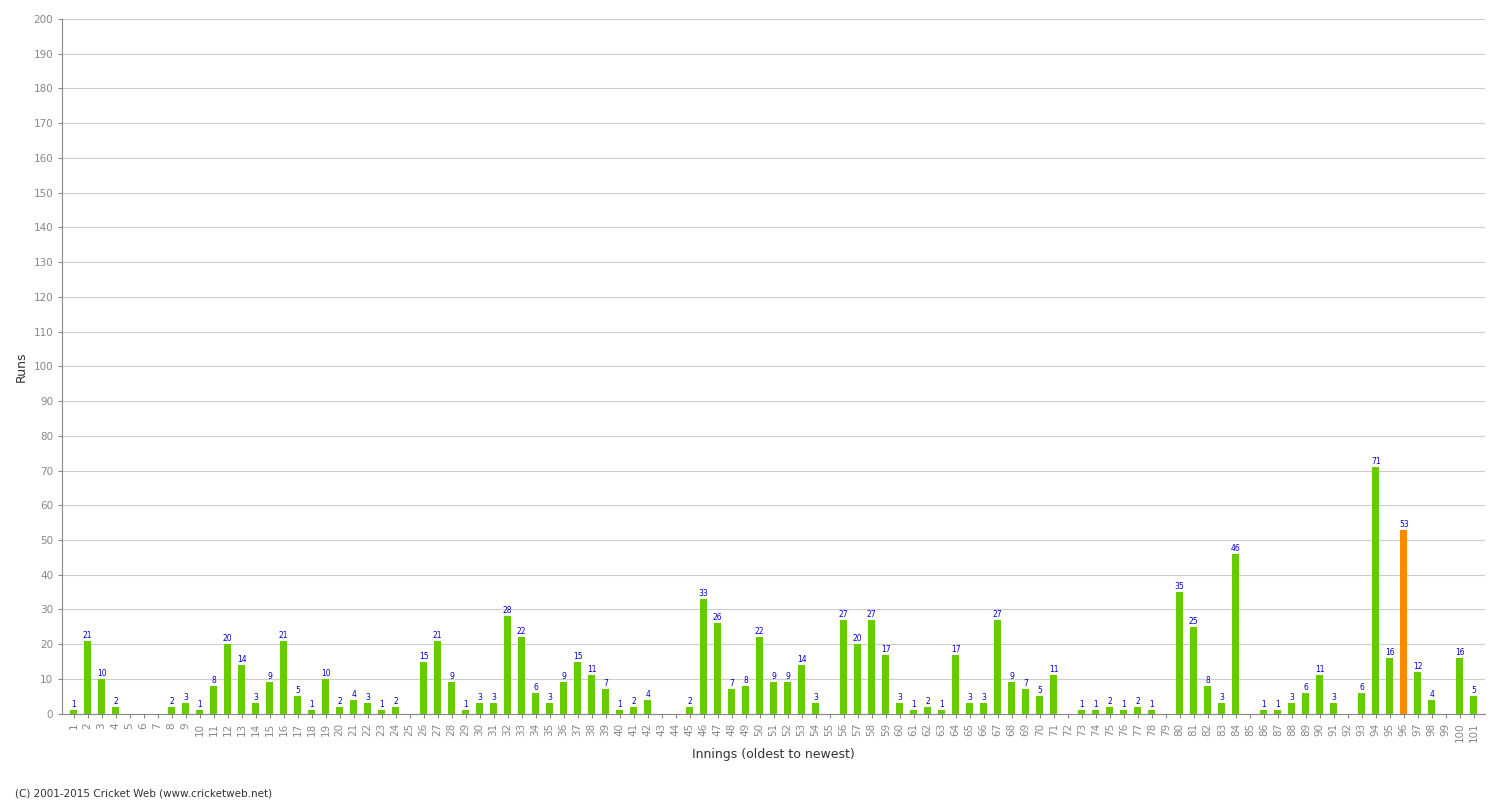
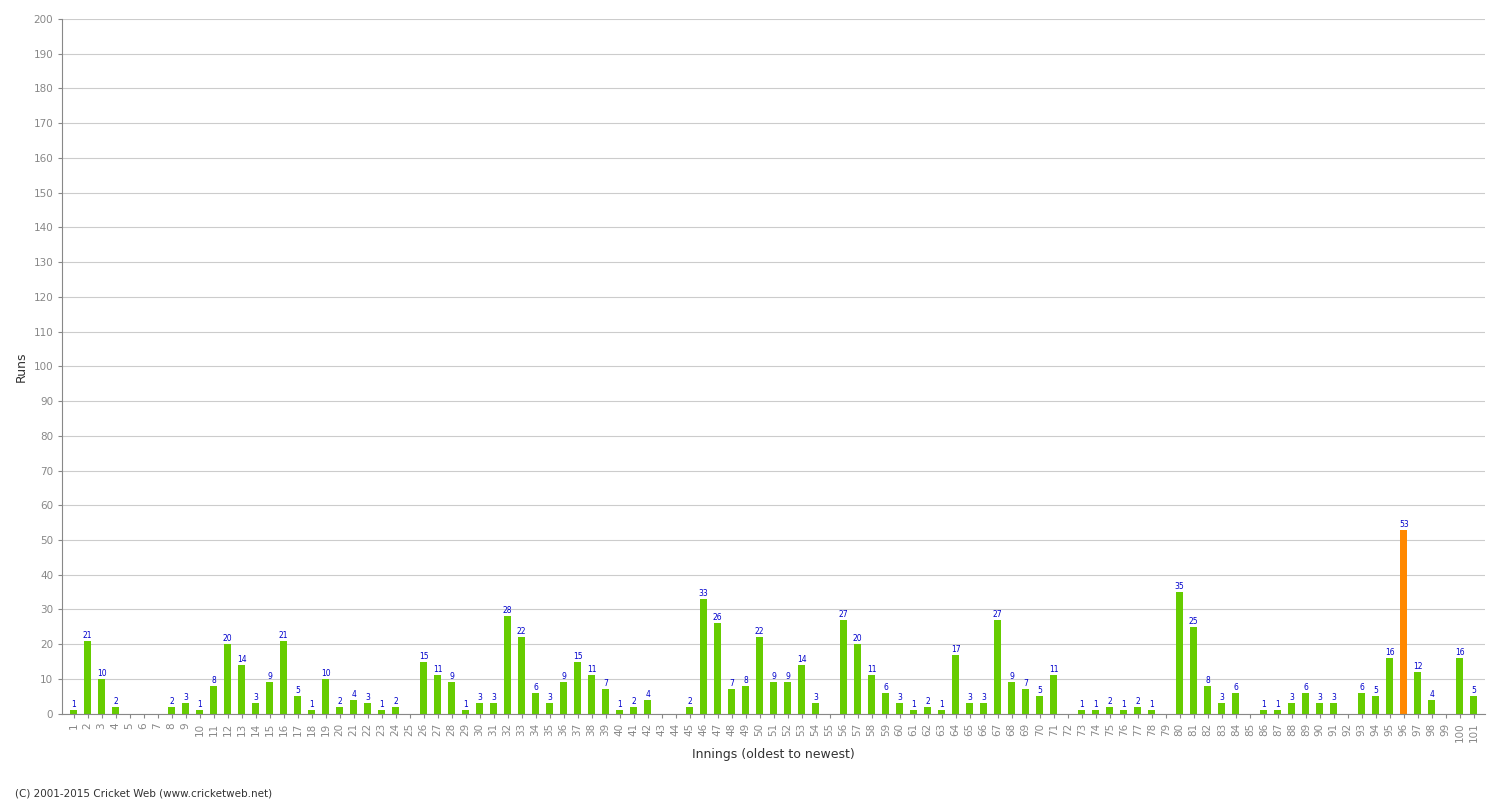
27: 21 -> 11
58: 27 -> 11
59: 17 -> 6
84: 46 -> 6
90: 11 -> 3
94: 71 -> 5
